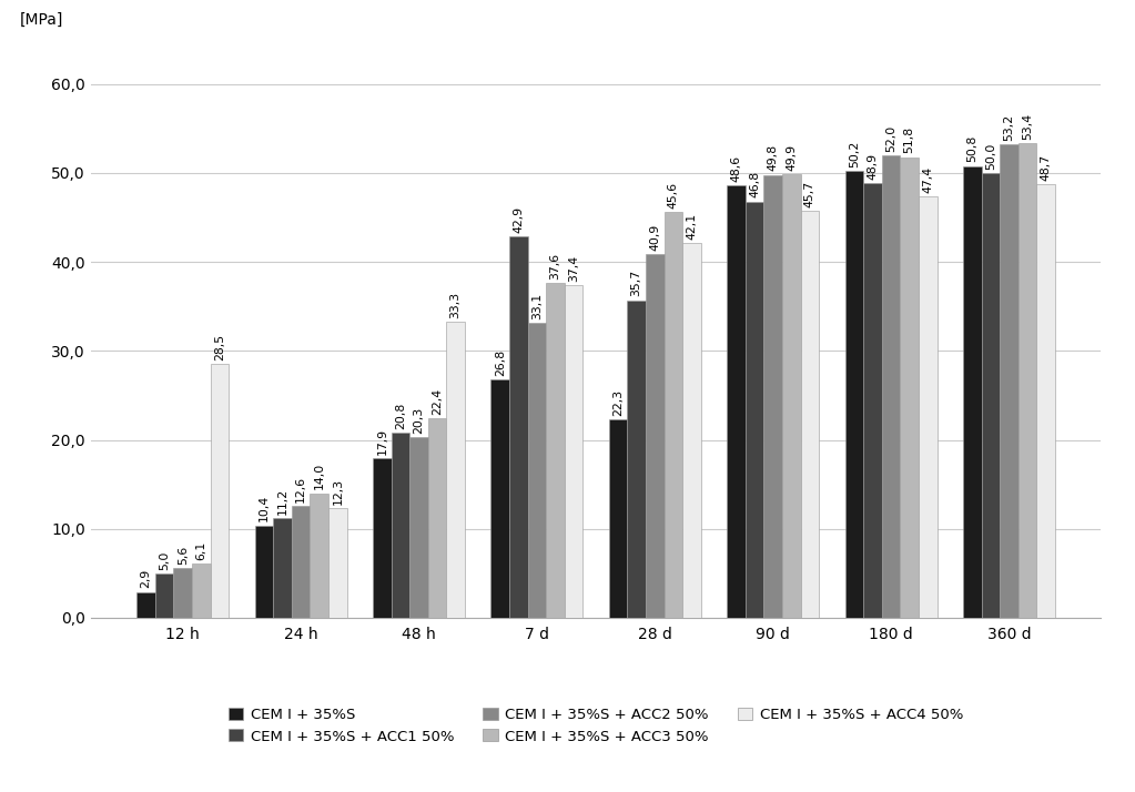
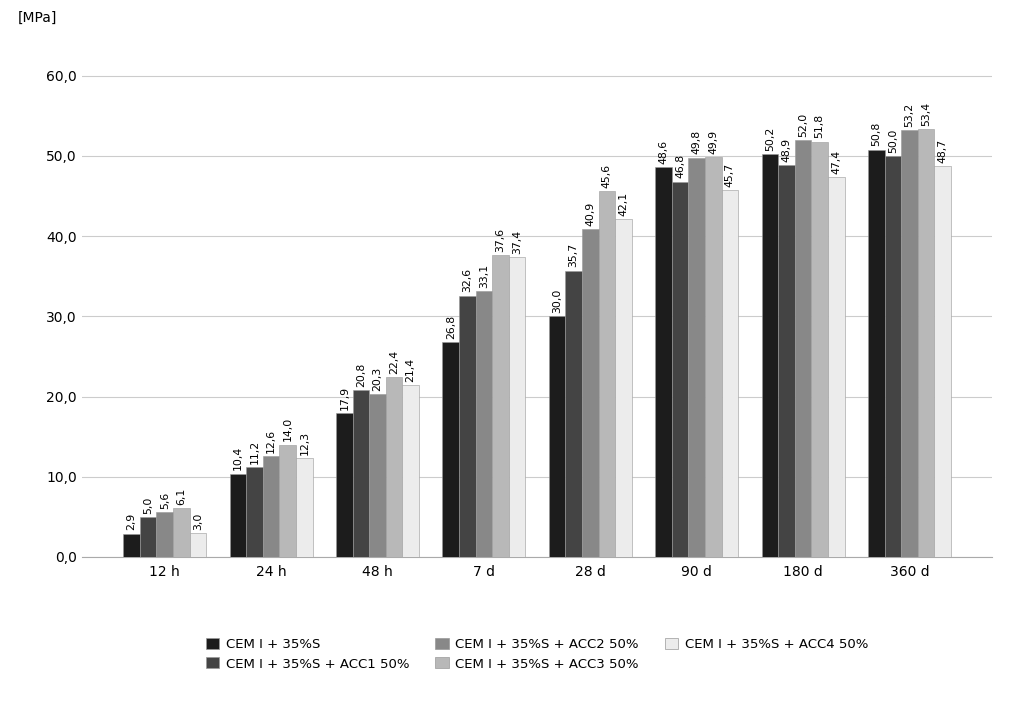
CEM I + 35%S + ACC4 50%/12 h: 28,5 -> 3,0
CEM I + 35%S + ACC4 50%/48 h: 33,3 -> 21,4
CEM I + 35%S + ACC1 50%/7 d: 42,9 -> 32,6
CEM I + 35%S/28 d: 22,3 -> 30,0
